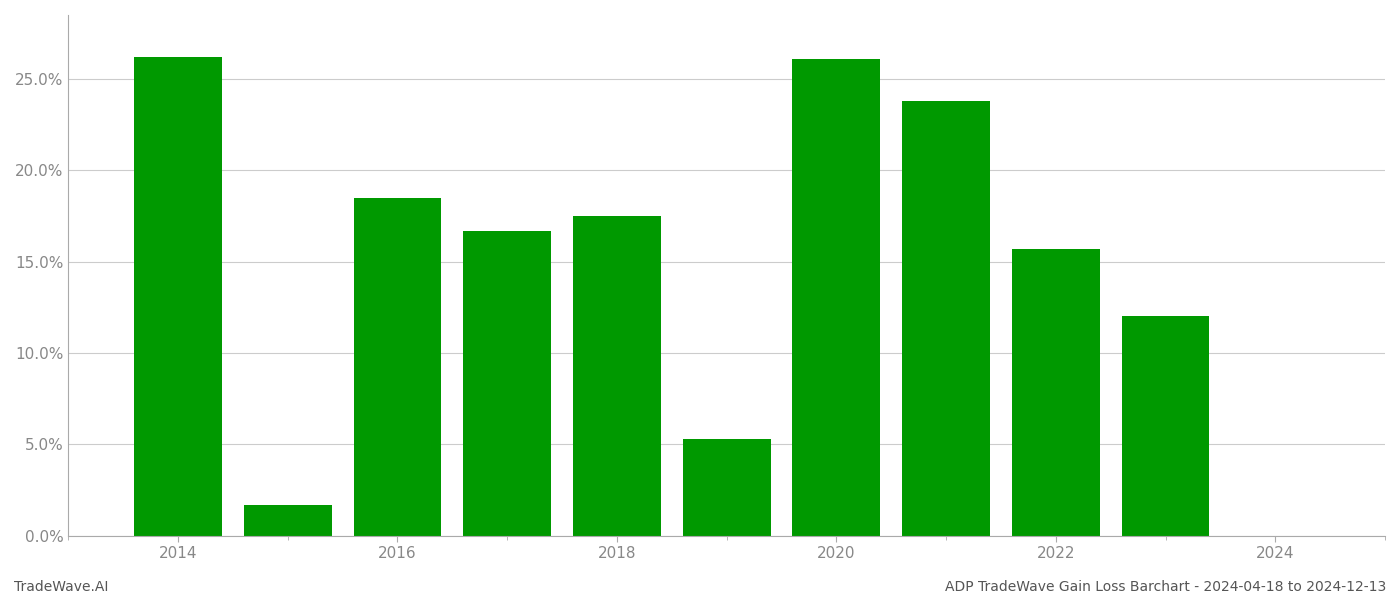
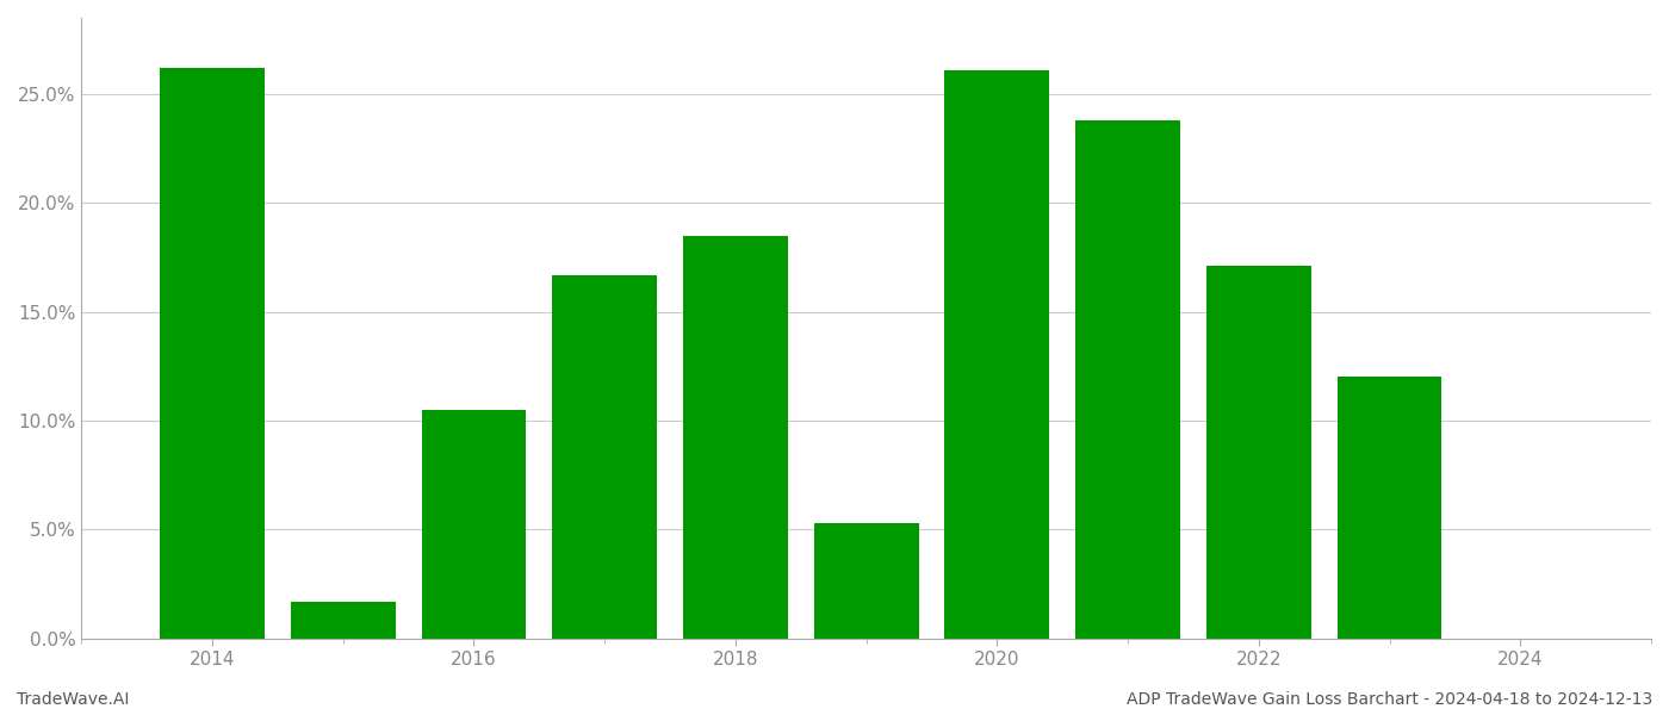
2016: 18.5% -> 10.5%
2018: 17.5% -> 18.5%
2022: 15.7% -> 17.1%
